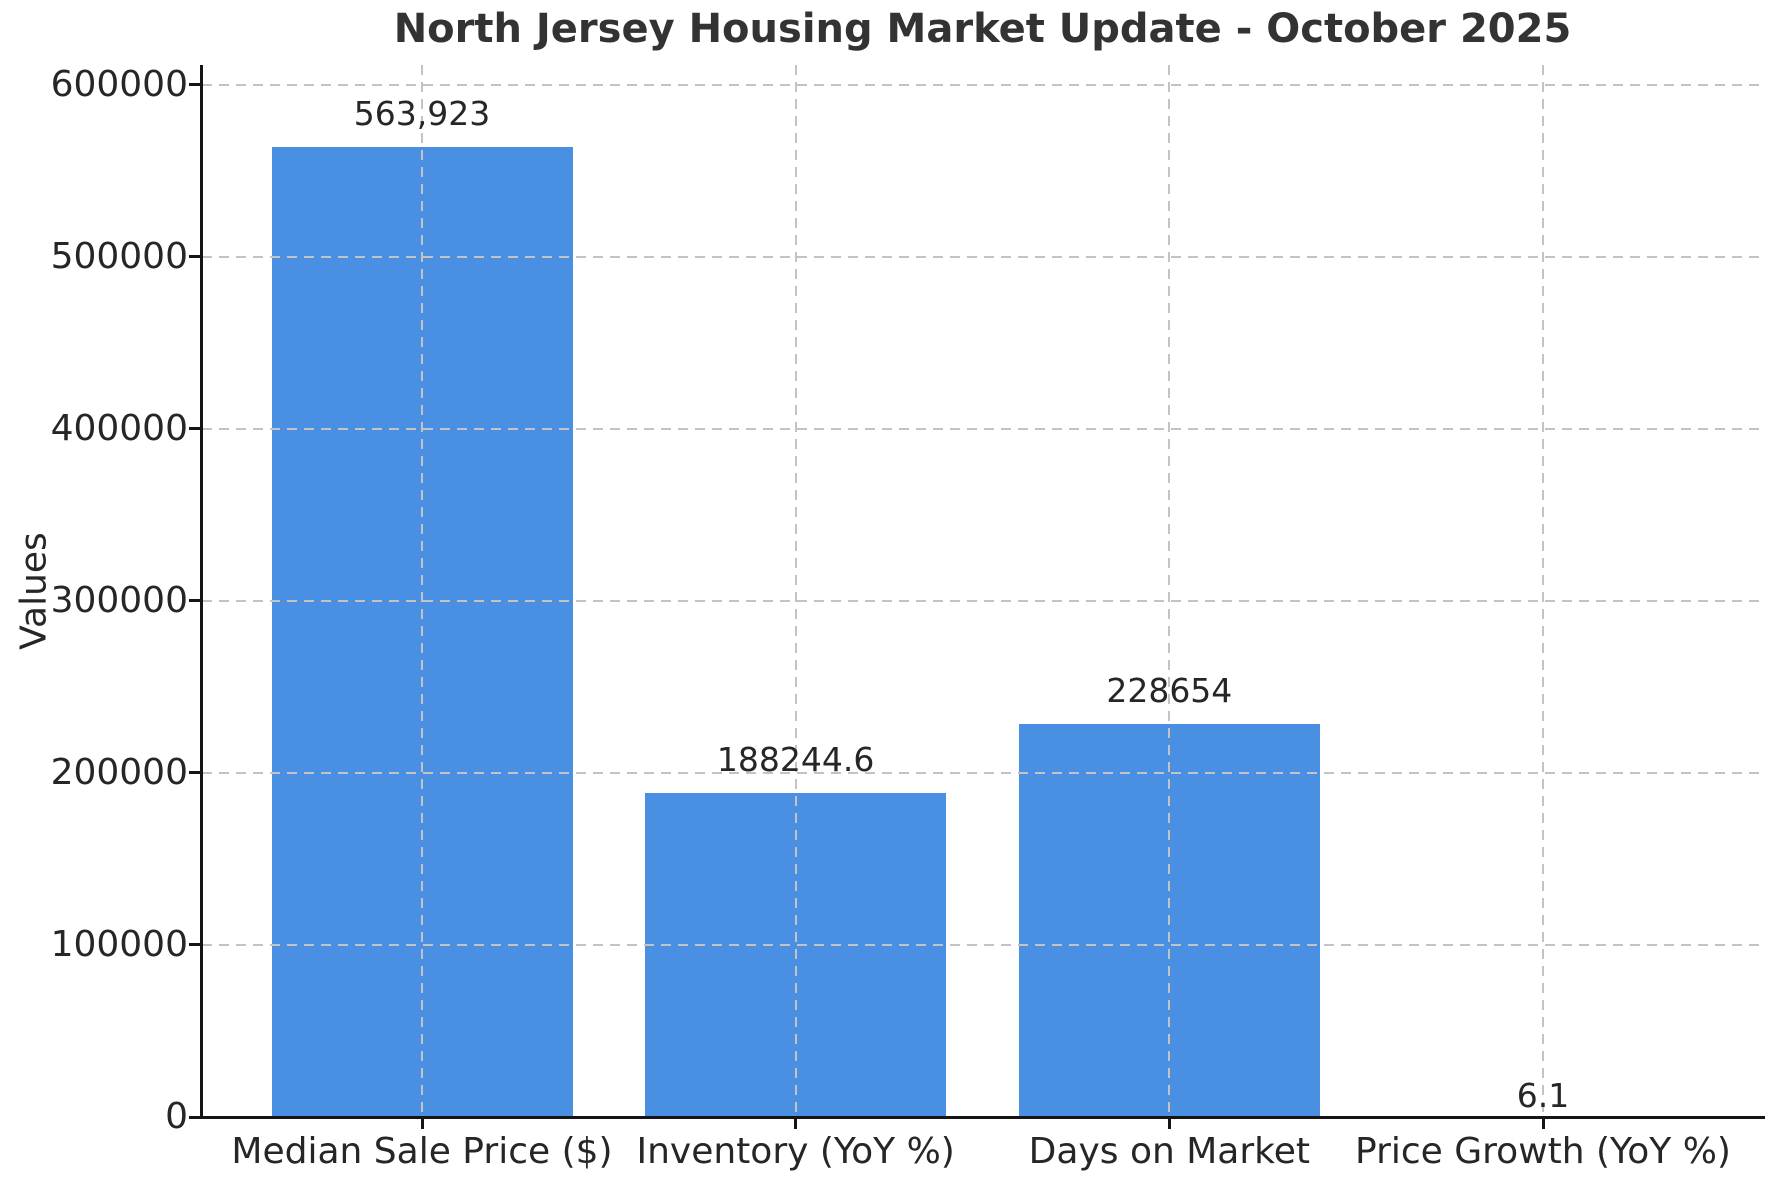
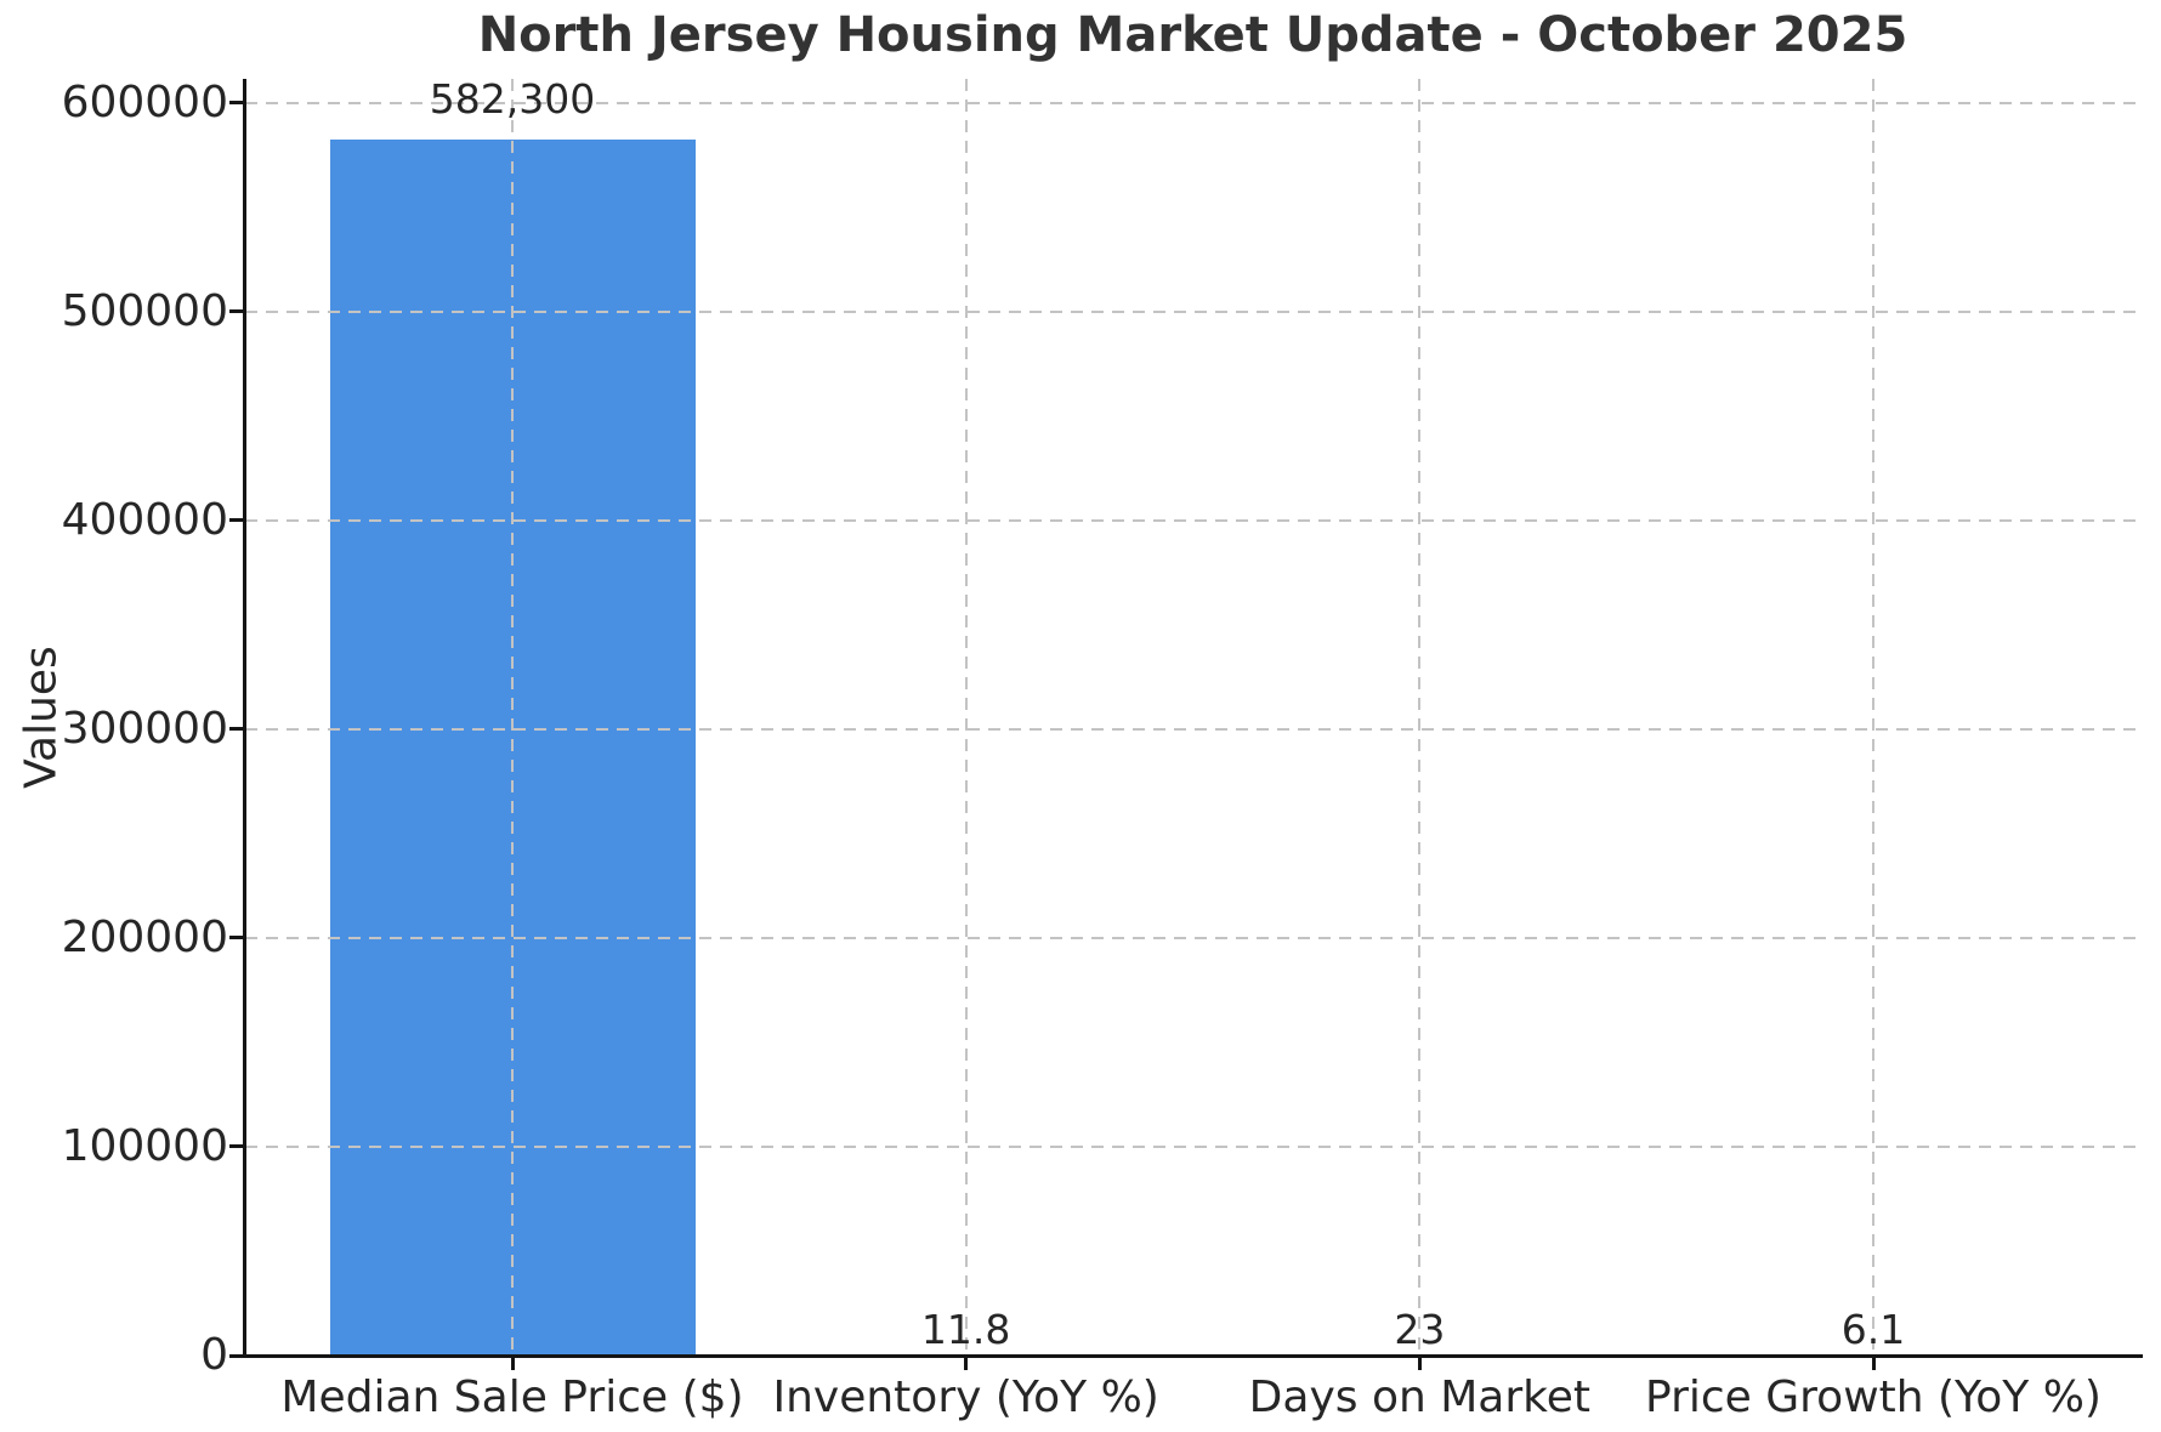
Median Sale Price ($): 563,923 -> 582,300
Inventory (YoY %): 188244.6 -> 11.8
Days on Market: 228654 -> 23
